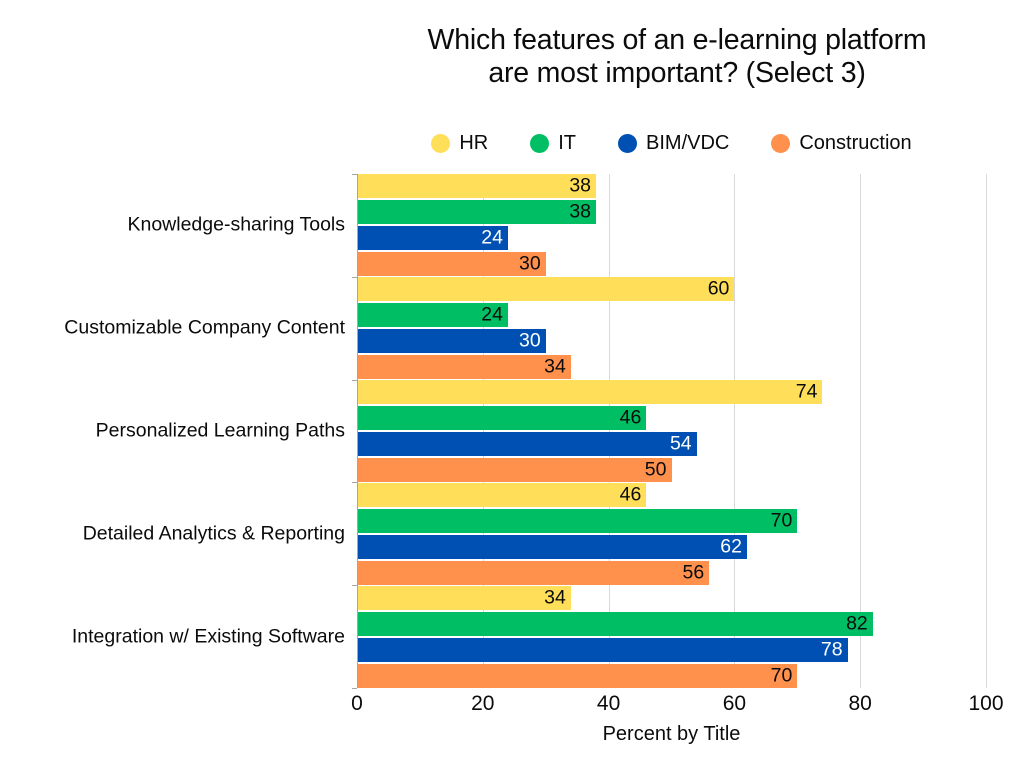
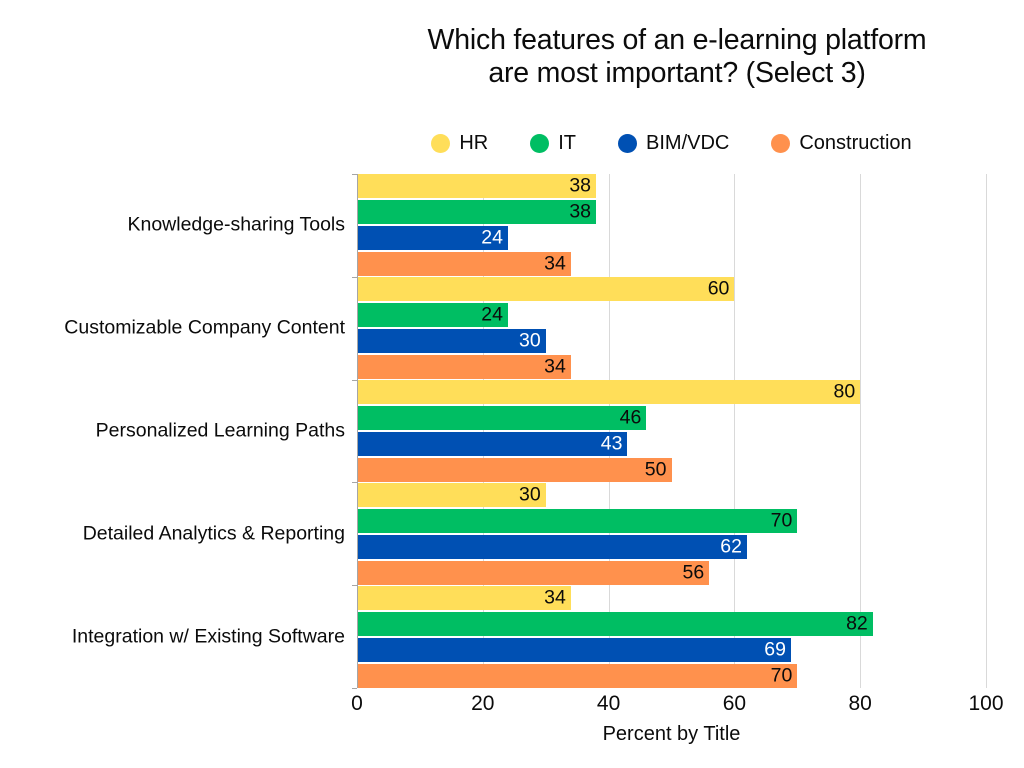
Construction/Knowledge-sharing Tools: 30 -> 34
HR/Personalized Learning Paths: 74 -> 80
BIM/VDC/Personalized Learning Paths: 54 -> 43
HR/Detailed Analytics & Reporting: 46 -> 30
BIM/VDC/Integration w/ Existing Software: 78 -> 69
